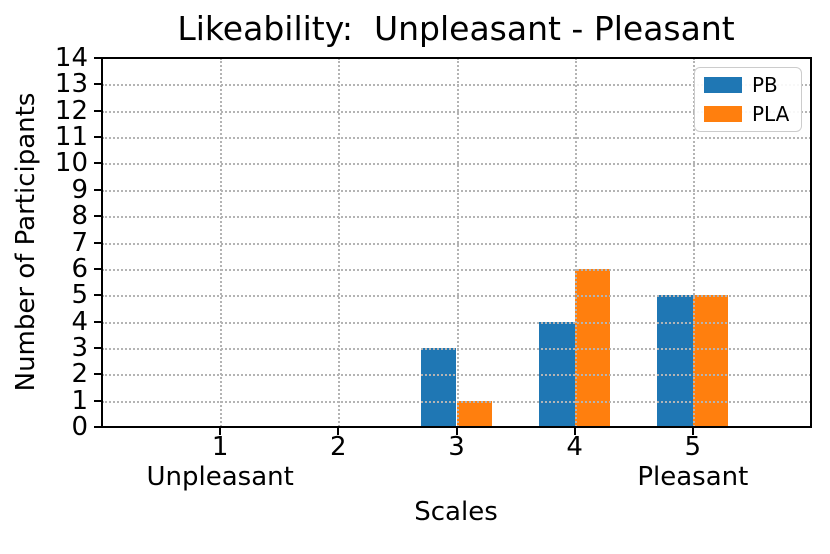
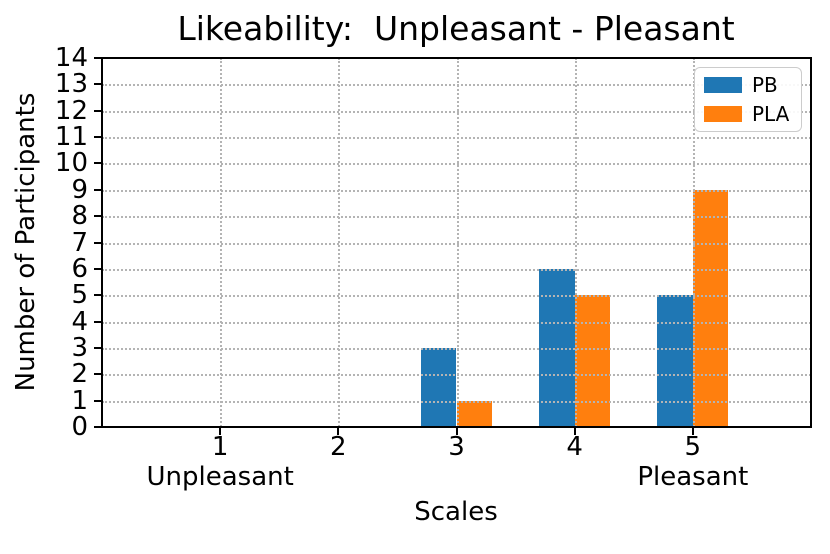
PB/4: 4 -> 6
PLA/4: 6 -> 5
PLA/5: 5 -> 9
